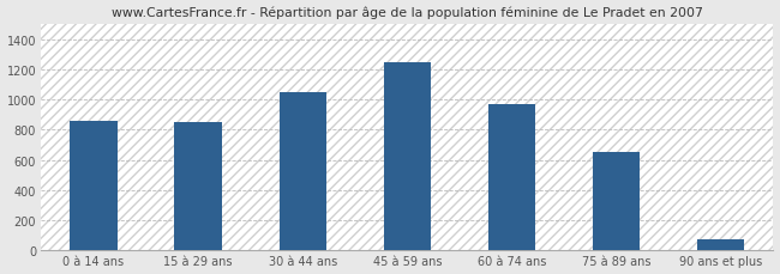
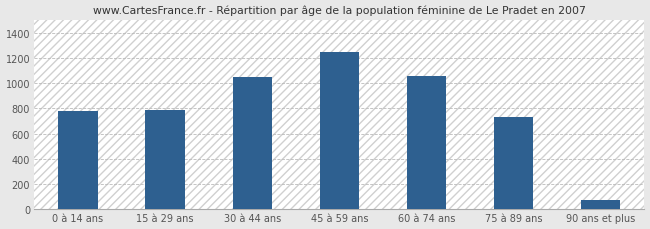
0 à 14 ans: 860 -> 780
15 à 29 ans: 850 -> 790
60 à 74 ans: 970 -> 1060
75 à 89 ans: 650 -> 740
